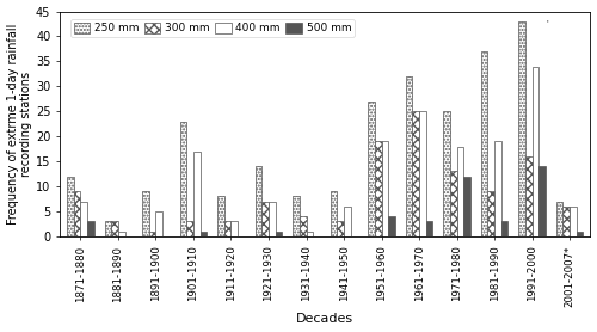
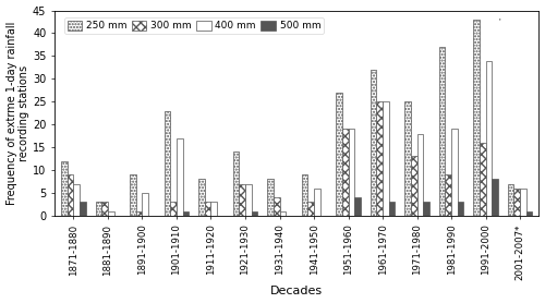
500 mm/1971-1980: 12 -> 3
500 mm/1991-2000: 14 -> 8
